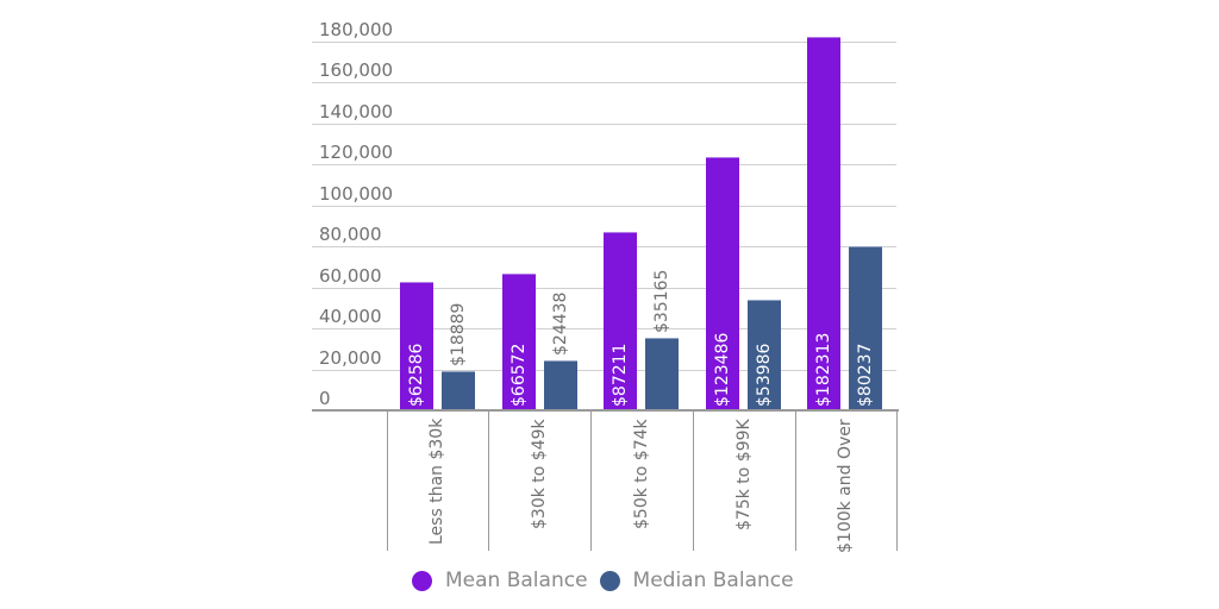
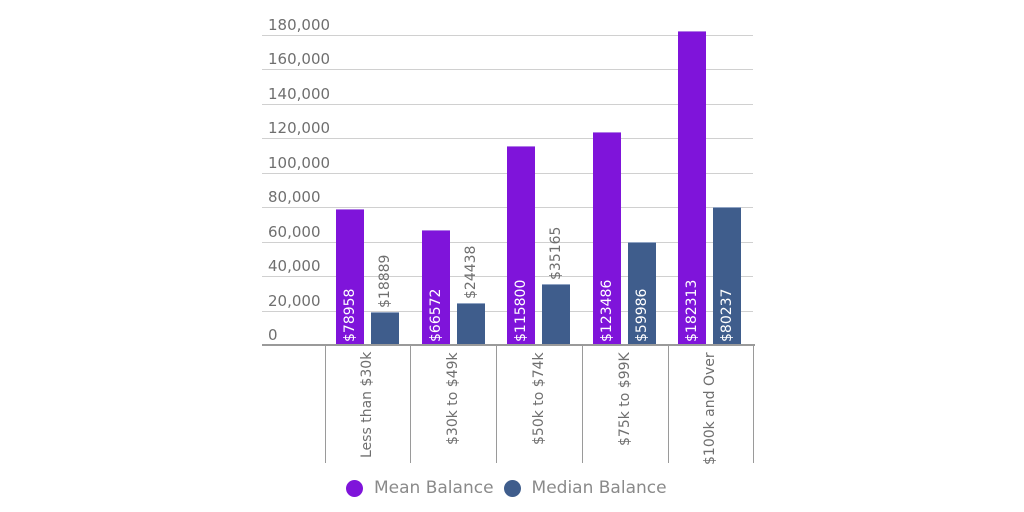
Mean Balance/Less than $30k: $62586 -> $78958
Mean Balance/$50k to $74k: $87211 -> $115800
Median Balance/$75k to $99K: $53986 -> $59986
